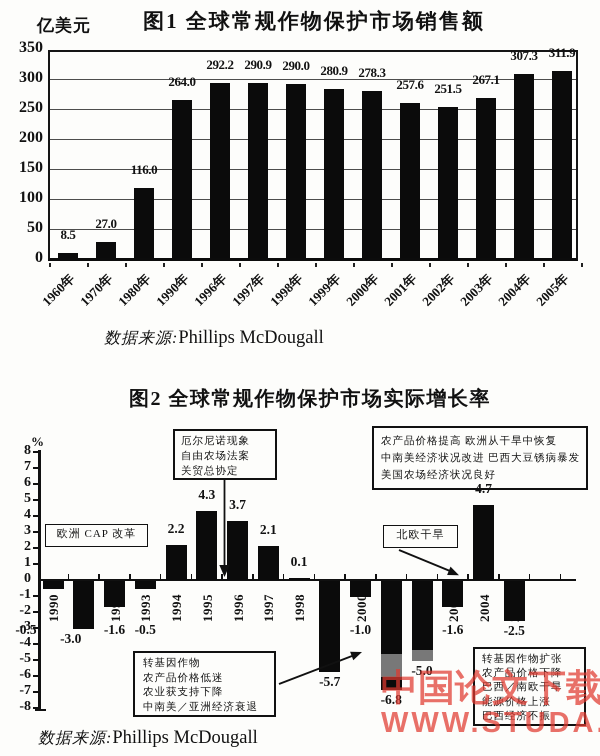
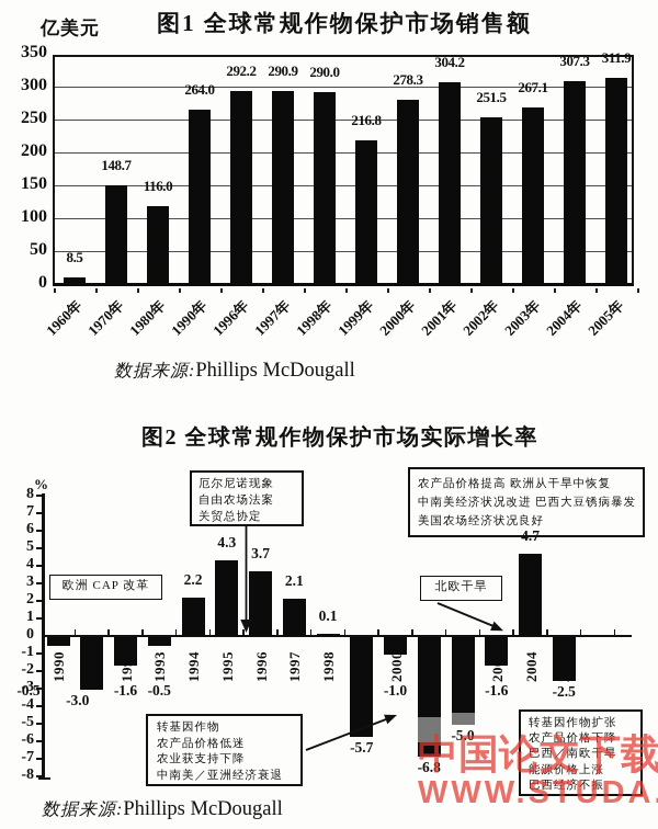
图1 全球常规作物保护市场销售额/1970年: 27.0 -> 148.7
图1 全球常规作物保护市场销售额/1999年: 280.9 -> 216.8
图1 全球常规作物保护市场销售额/2001年: 257.6 -> 304.2
